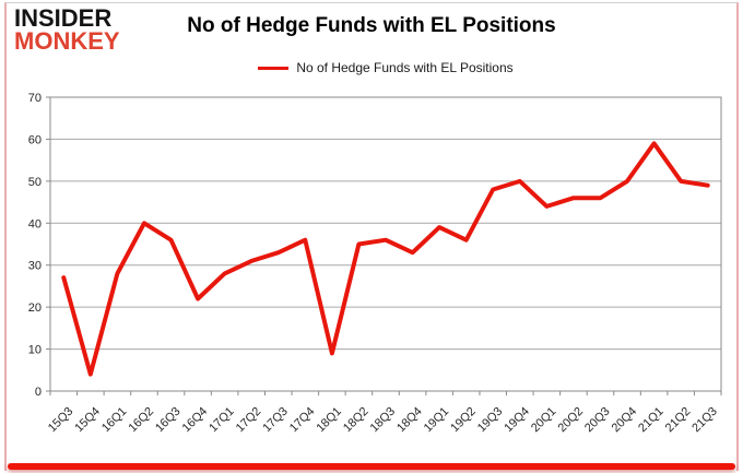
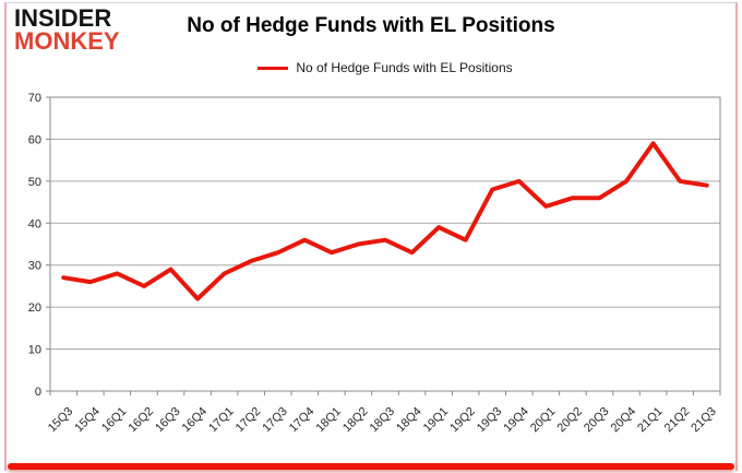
15Q4: 4 -> 26
16Q2: 40 -> 25
16Q3: 36 -> 29
18Q1: 9 -> 33
